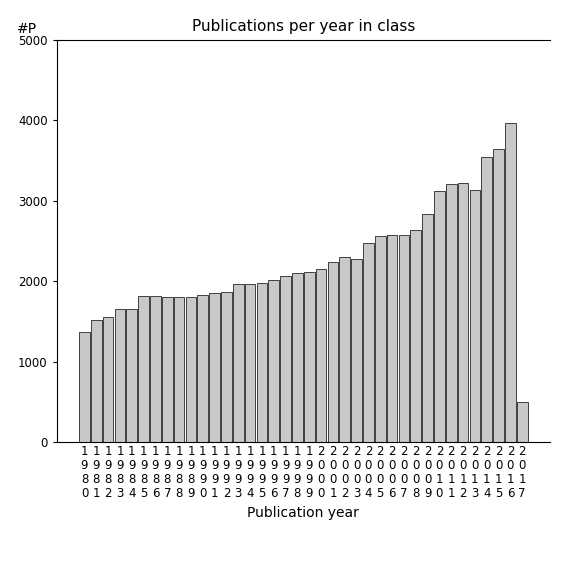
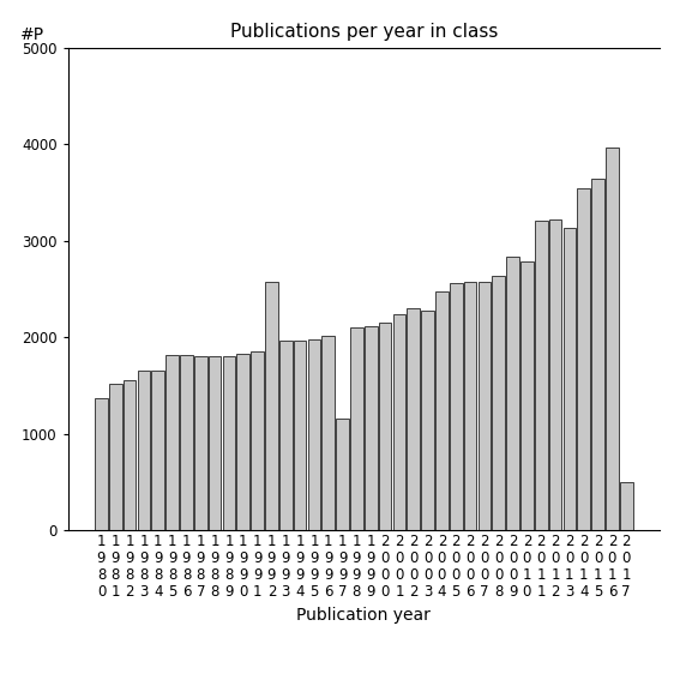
1 9 9 2: 1870 -> 2580
1 9 9 7: 2060 -> 1160
2 0 1 0: 3120 -> 2780
